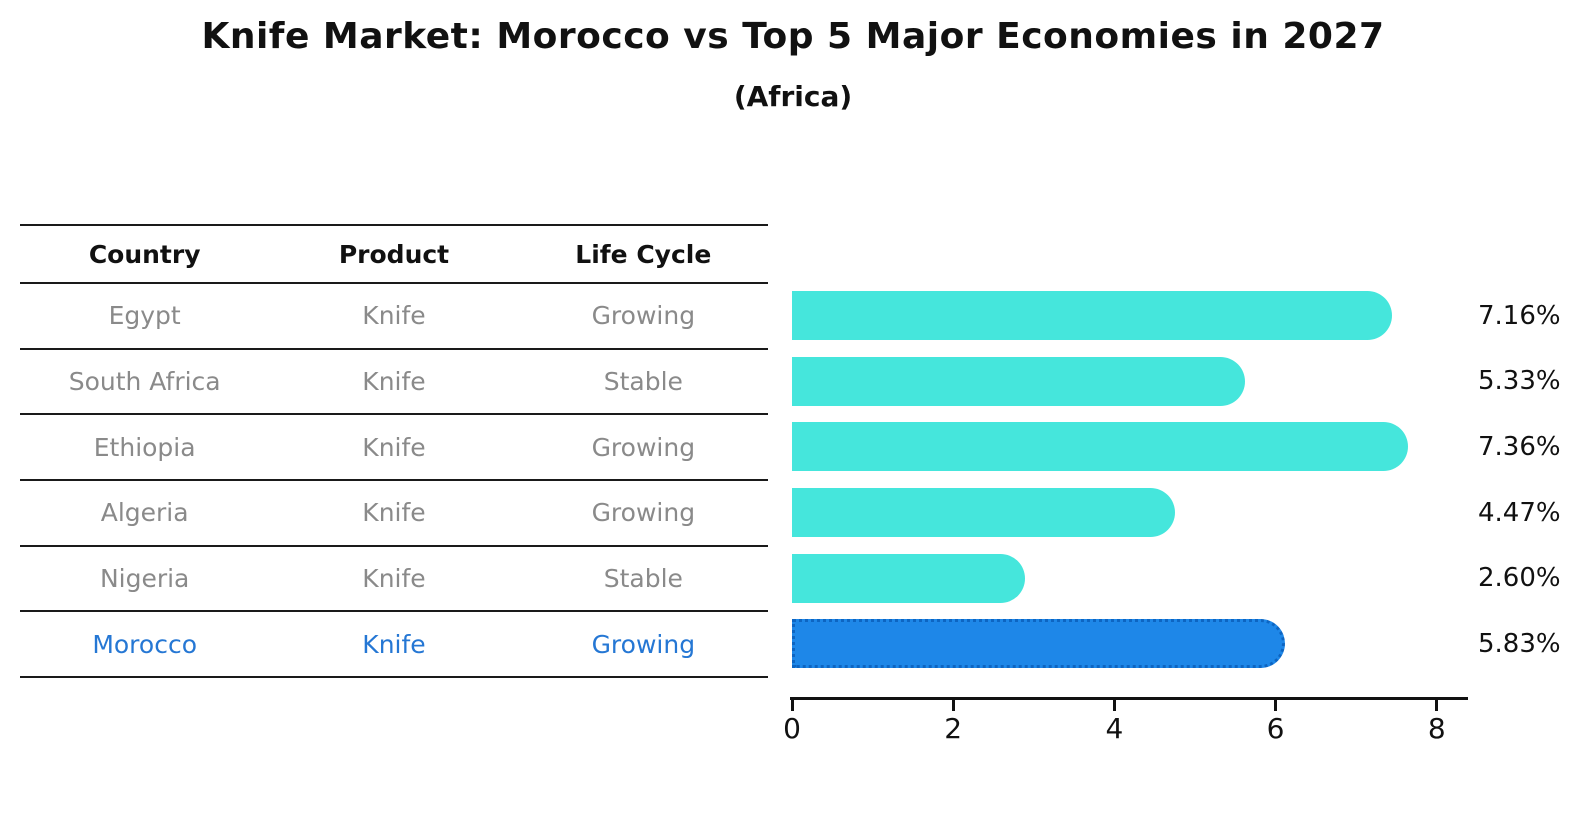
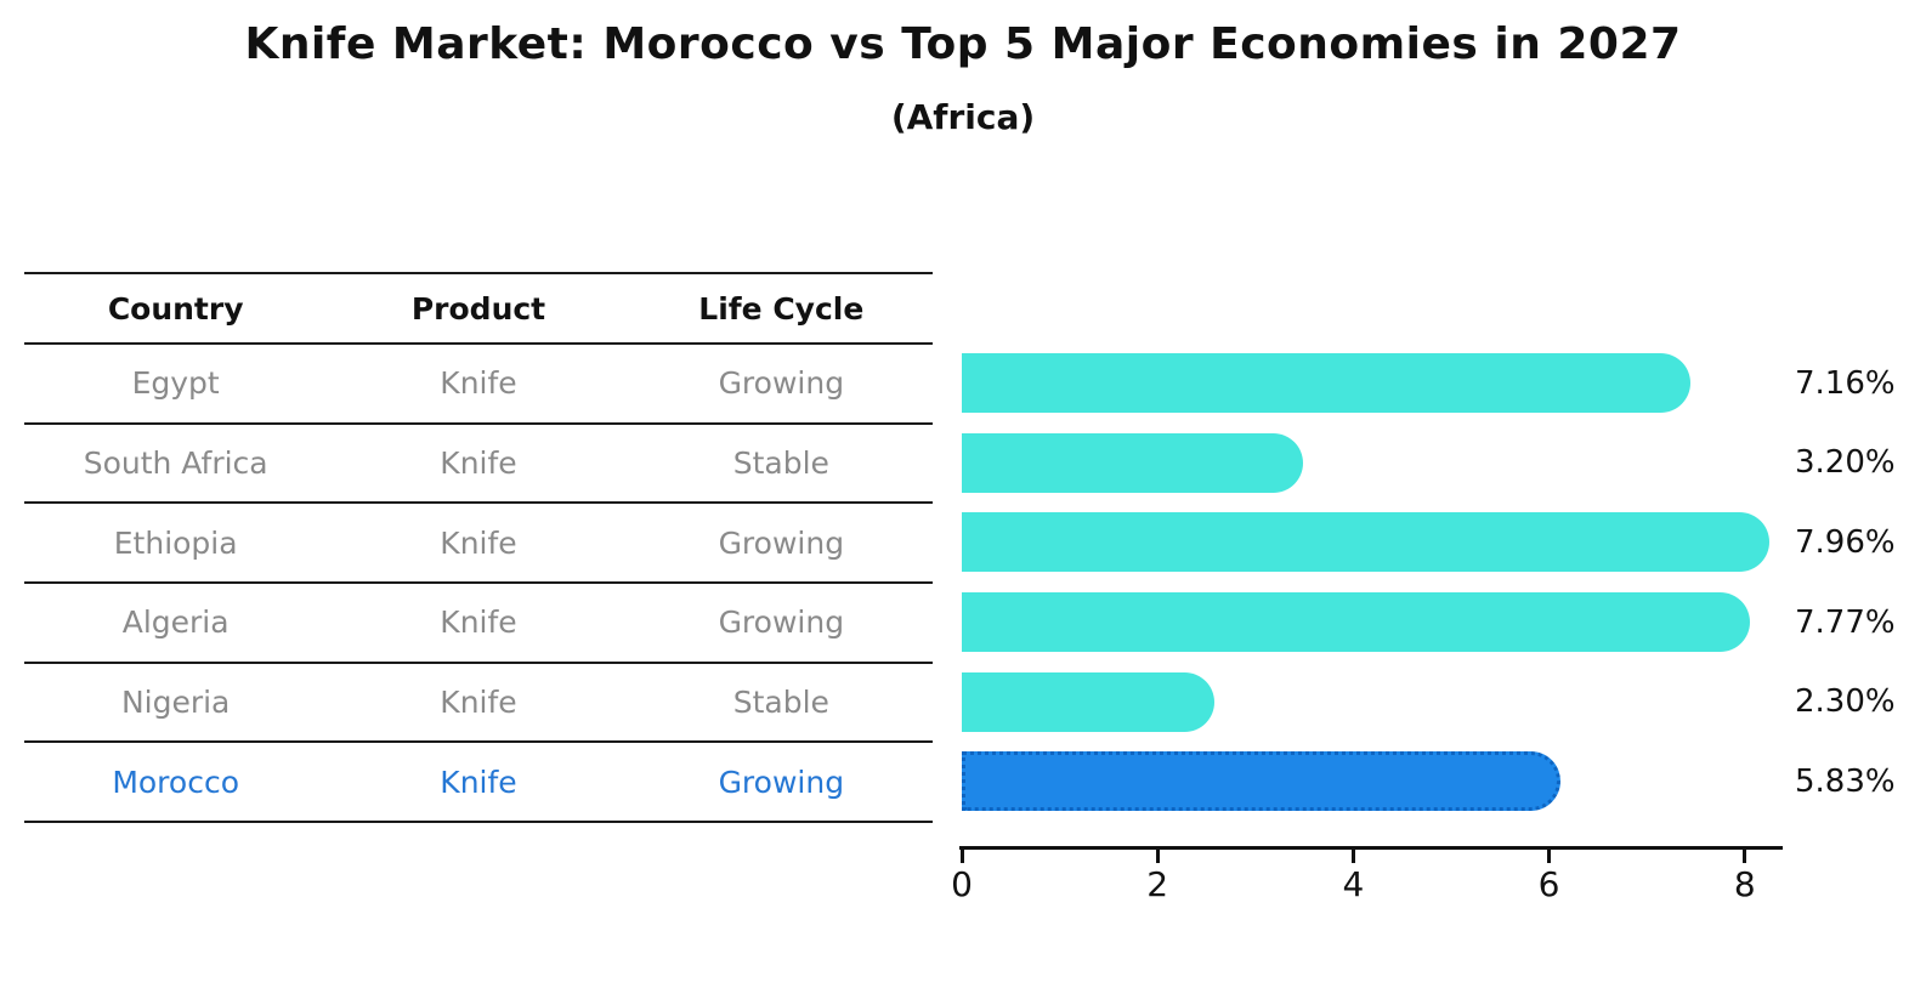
South Africa: 5.33% -> 3.20%
Ethiopia: 7.36% -> 7.96%
Algeria: 4.47% -> 7.77%
Nigeria: 2.60% -> 2.30%
